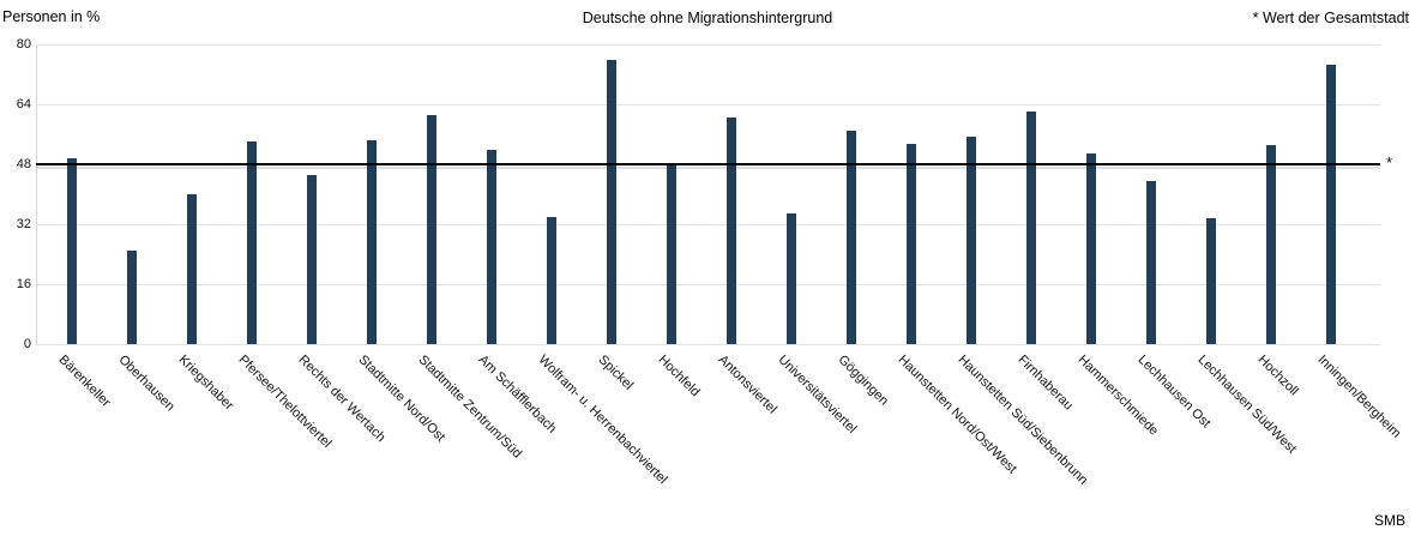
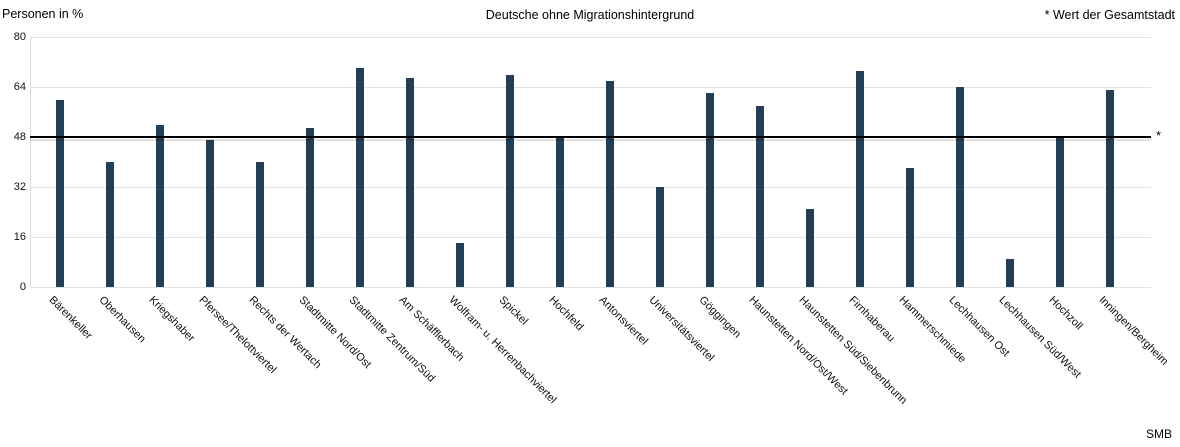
Bärenkeller: 50 -> 60
Oberhausen: 25 -> 40
Kriegshaber: 40 -> 52
Pfersee/Thelottviertel: 54 -> 47
Rechts der Wertach: 45 -> 40
Stadtmitte Nord/Ost: 54 -> 51
Stadtmitte Zentrum/Süd: 61 -> 70
Am Schäfflerbach: 52 -> 67
Wolfram- u. Herrenbachviertel: 34 -> 14
Spickel: 76 -> 68
Antonsviertel: 60 -> 66
Universitätsviertel: 35 -> 32
Göggingen: 57 -> 62
Haunstetten Nord/Ost/West: 54 -> 58
Haunstetten Süd/Siebenbrunn: 56 -> 25
Firnhaberau: 62 -> 69
Hammerschmiede: 51 -> 38
Lechhausen Ost: 44 -> 64
Lechhausen Süd/West: 34 -> 9
Hochzoll: 53 -> 48
Inningen/Bergheim: 74 -> 63
